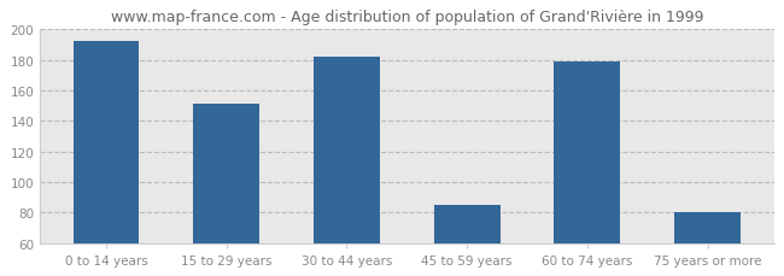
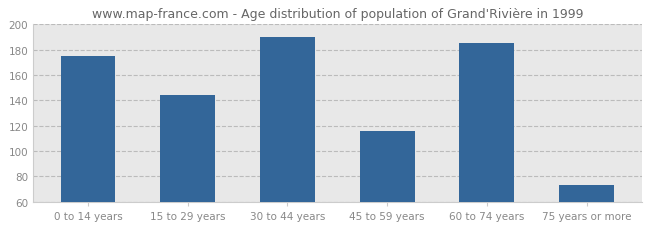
0 to 14 years: 192 -> 175
15 to 29 years: 151 -> 144
30 to 44 years: 182 -> 190
45 to 59 years: 85 -> 116
60 to 74 years: 179 -> 185
75 years or more: 80 -> 73
